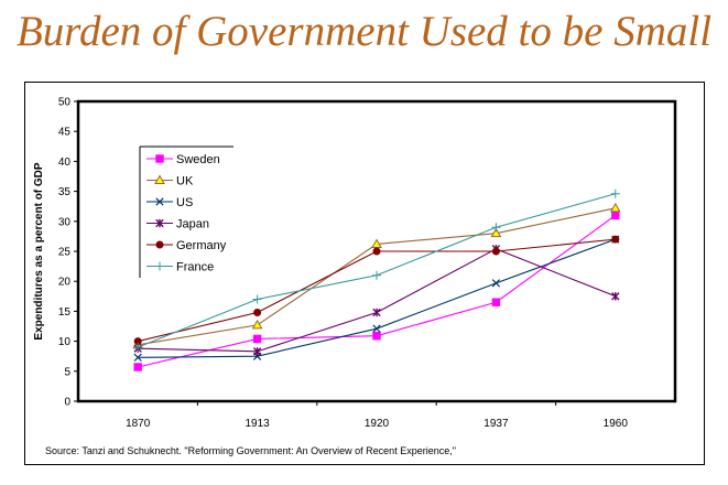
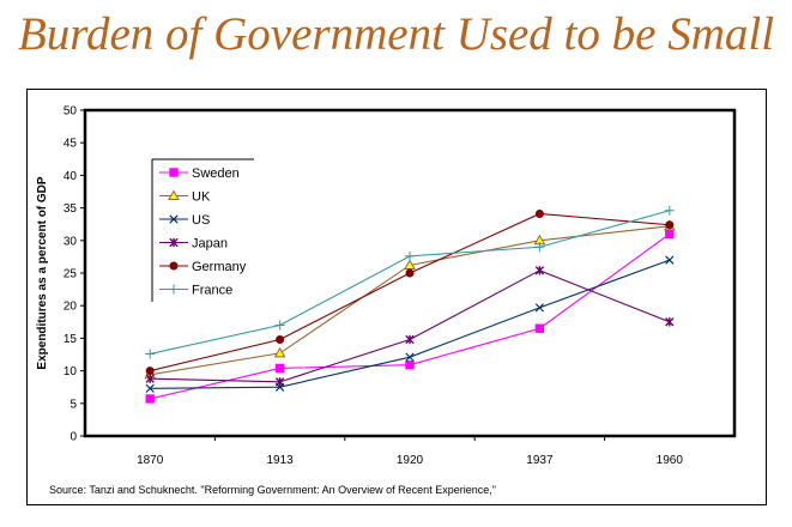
France/1870: 9 -> 13
France/1920: 21 -> 28
UK/1937: 28 -> 30
Germany/1937: 25 -> 34
Germany/1960: 27 -> 32
